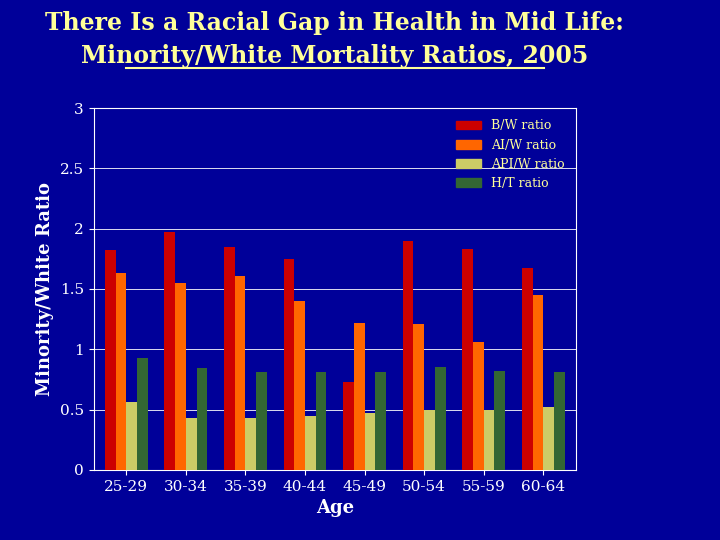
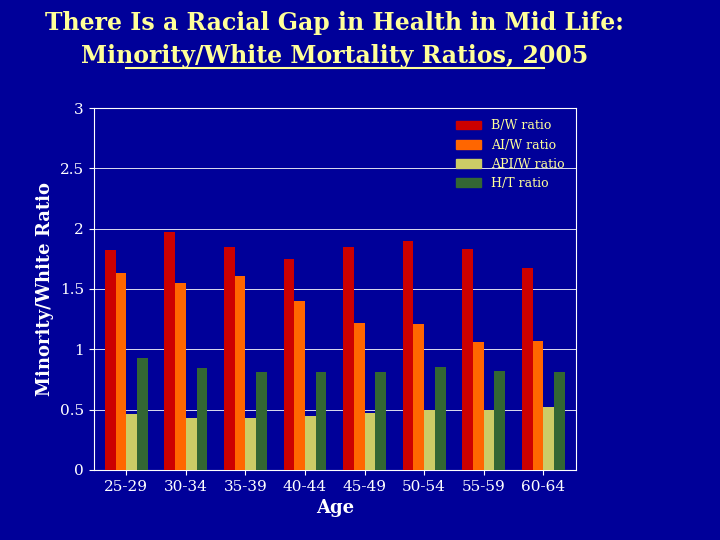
API/W ratio/25-29: 0.56 -> 0.46
B/W ratio/45-49: 0.73 -> 1.85
AI/W ratio/60-64: 1.45 -> 1.07
